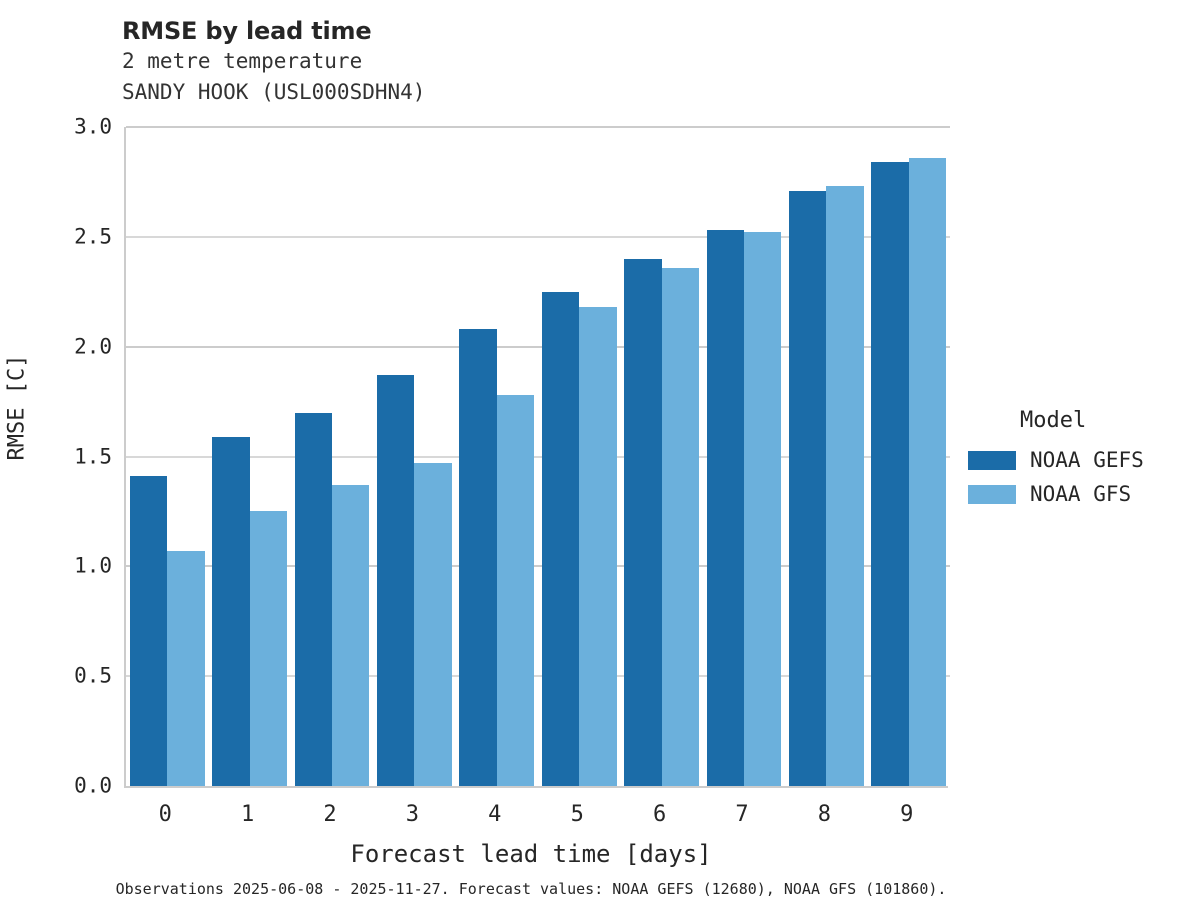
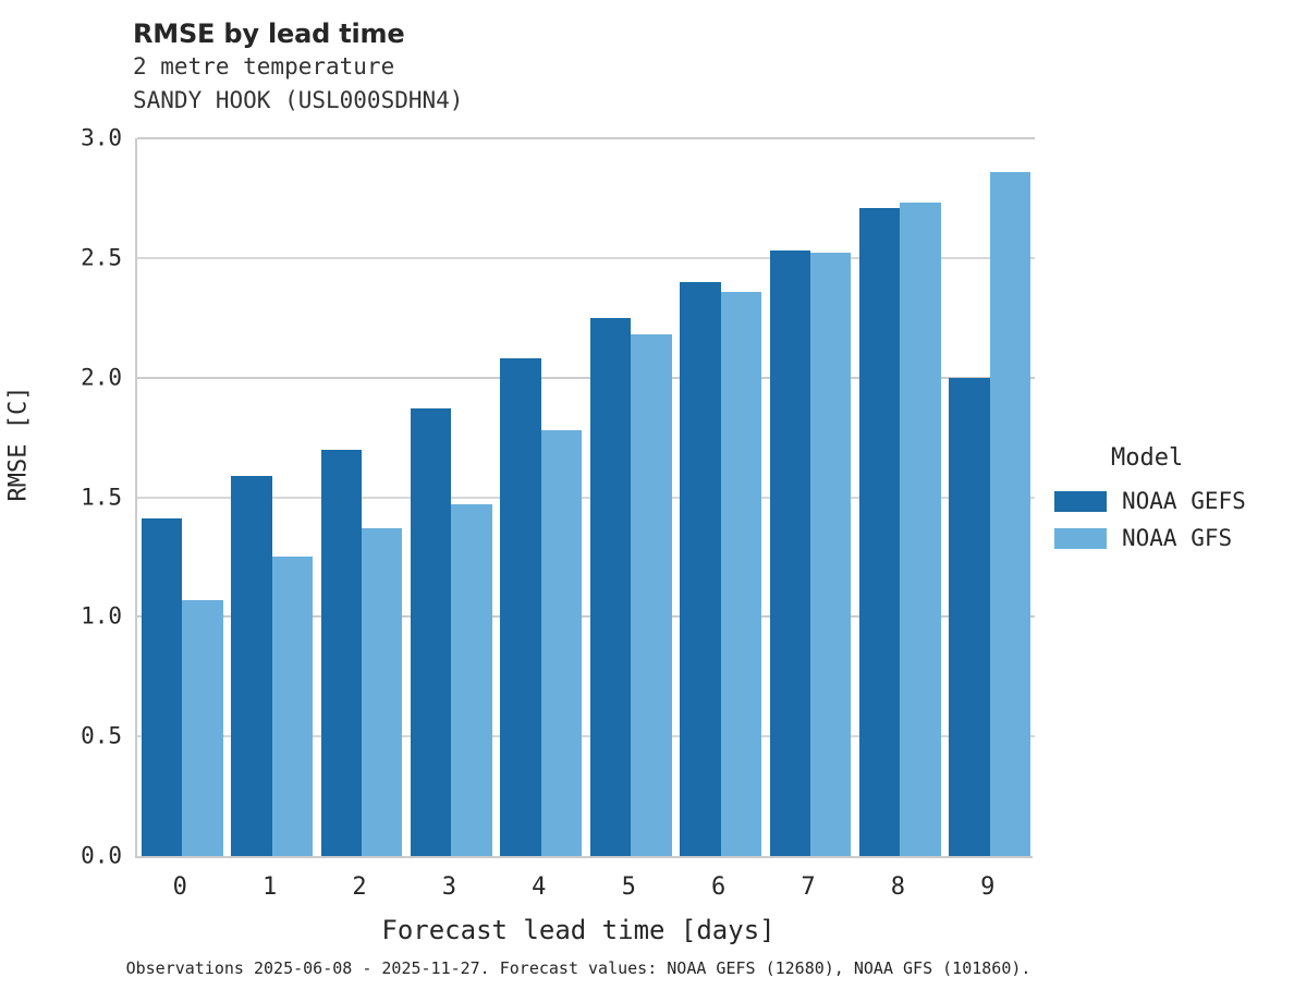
NOAA GEFS/9: 2.84 -> 2.00
